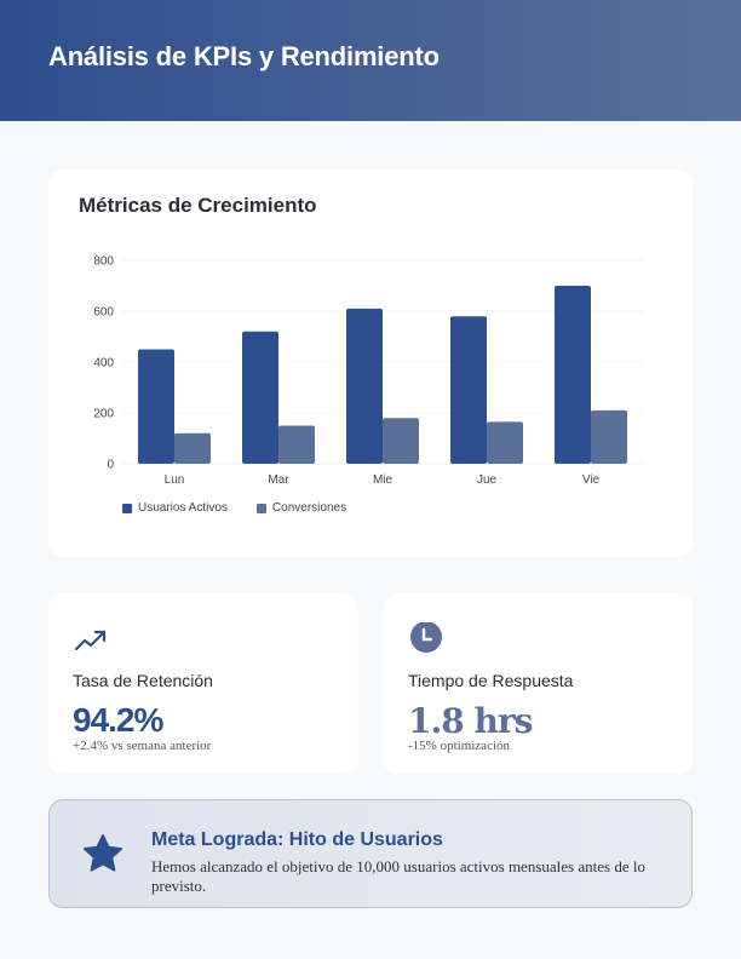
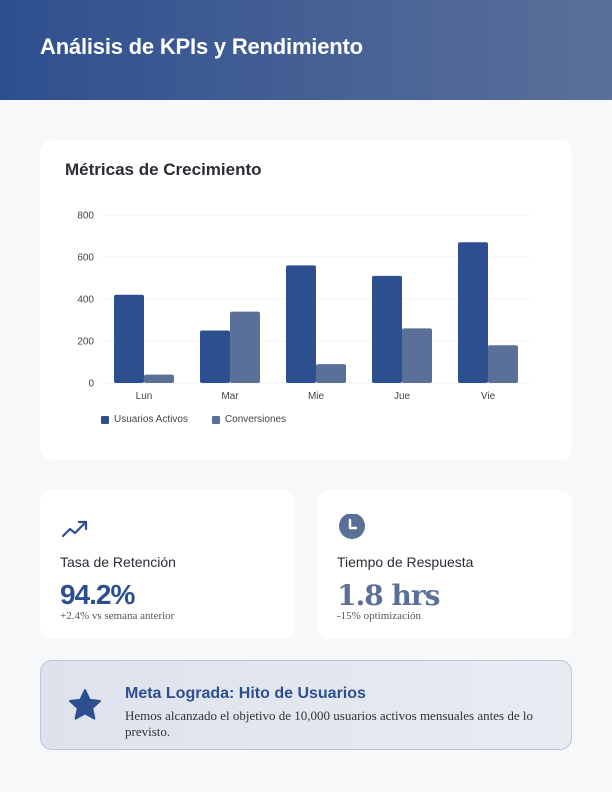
Usuarios Activos/Lun: 450 -> 420
Conversiones/Lun: 120 -> 40
Usuarios Activos/Mar: 520 -> 250
Conversiones/Mar: 150 -> 340
Usuarios Activos/Mie: 610 -> 560
Conversiones/Mie: 180 -> 90
Usuarios Activos/Jue: 580 -> 510
Conversiones/Jue: 160 -> 260
Usuarios Activos/Vie: 700 -> 670
Conversiones/Vie: 210 -> 180
